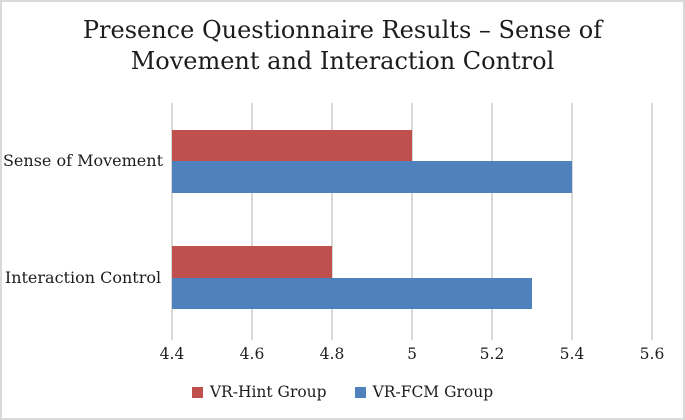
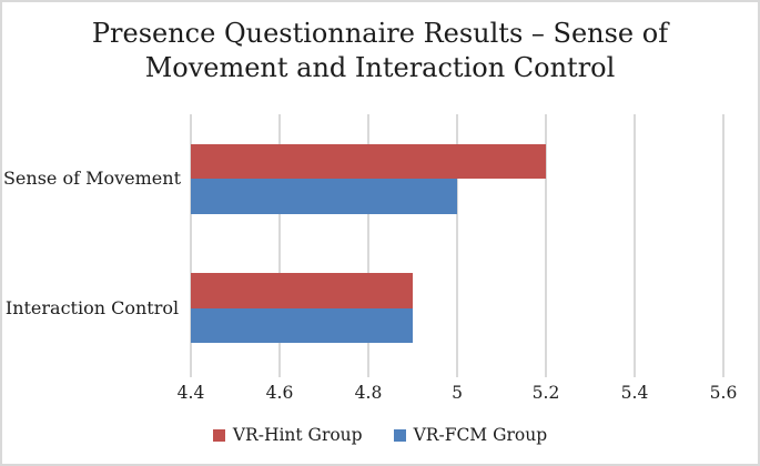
VR-Hint Group/Sense of Movement: 5.0 -> 5.2
VR-FCM Group/Sense of Movement: 5.4 -> 5.0
VR-Hint Group/Interaction Control: 4.8 -> 4.9
VR-FCM Group/Interaction Control: 5.3 -> 4.9
